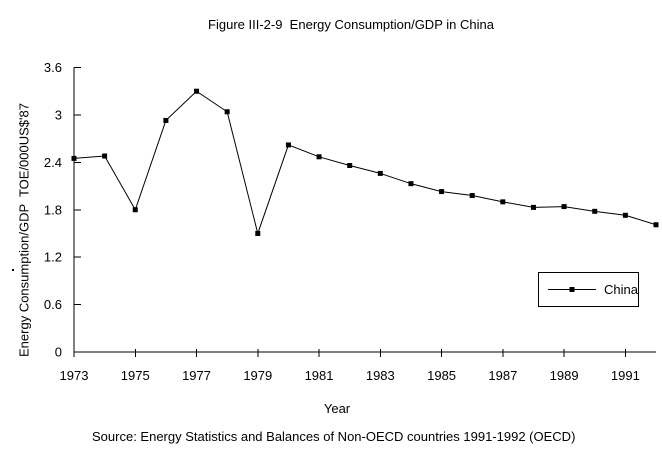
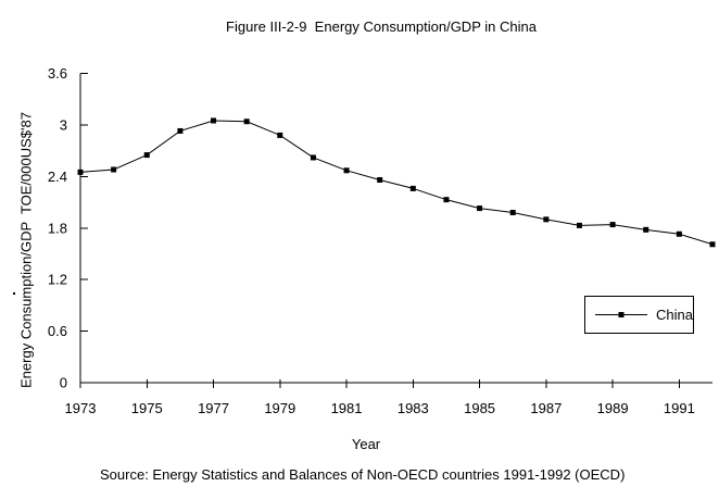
1975: 1.8 -> 2.6
1977: 3.3 -> 3.0
1979: 1.5 -> 2.9
